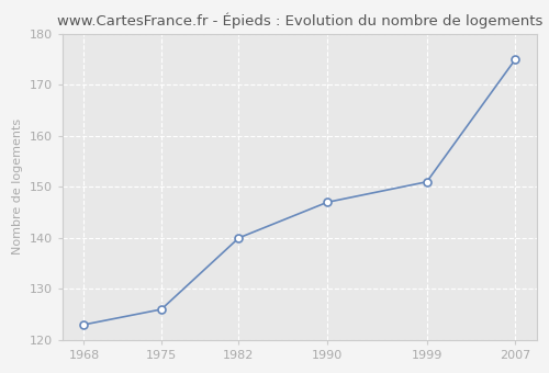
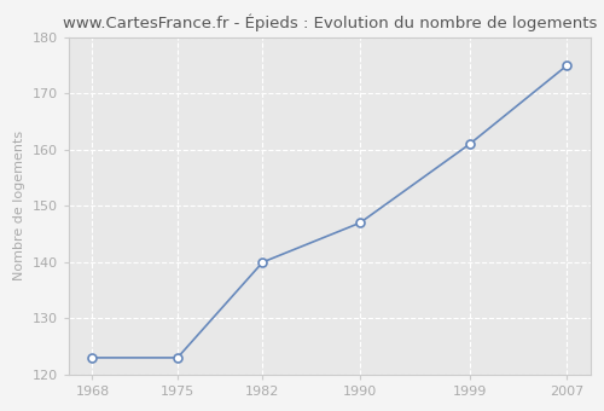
1975: 126 -> 123
1999: 151 -> 161
